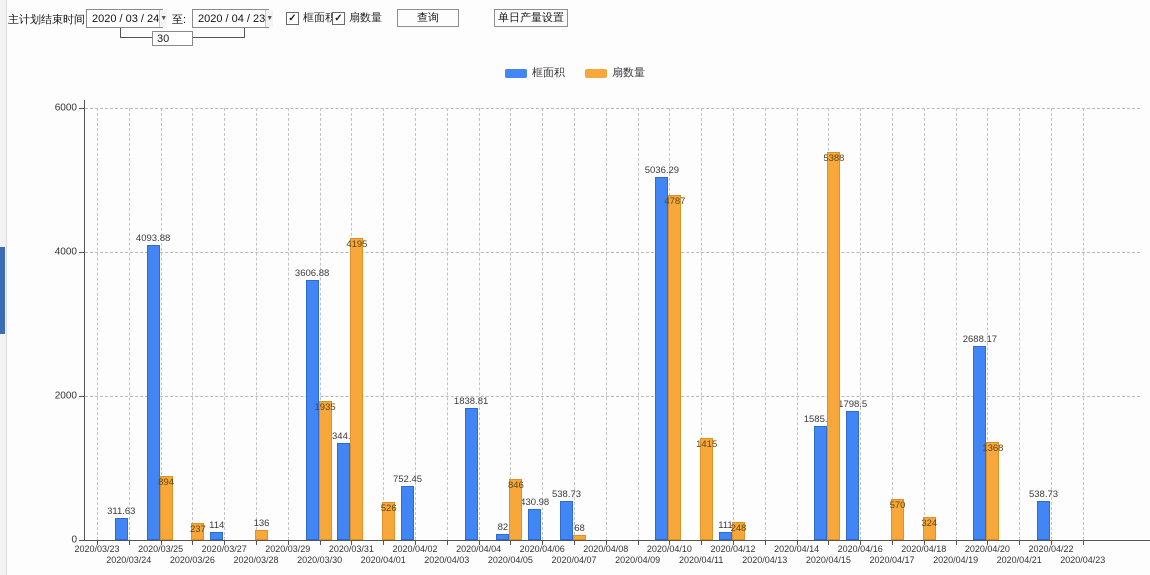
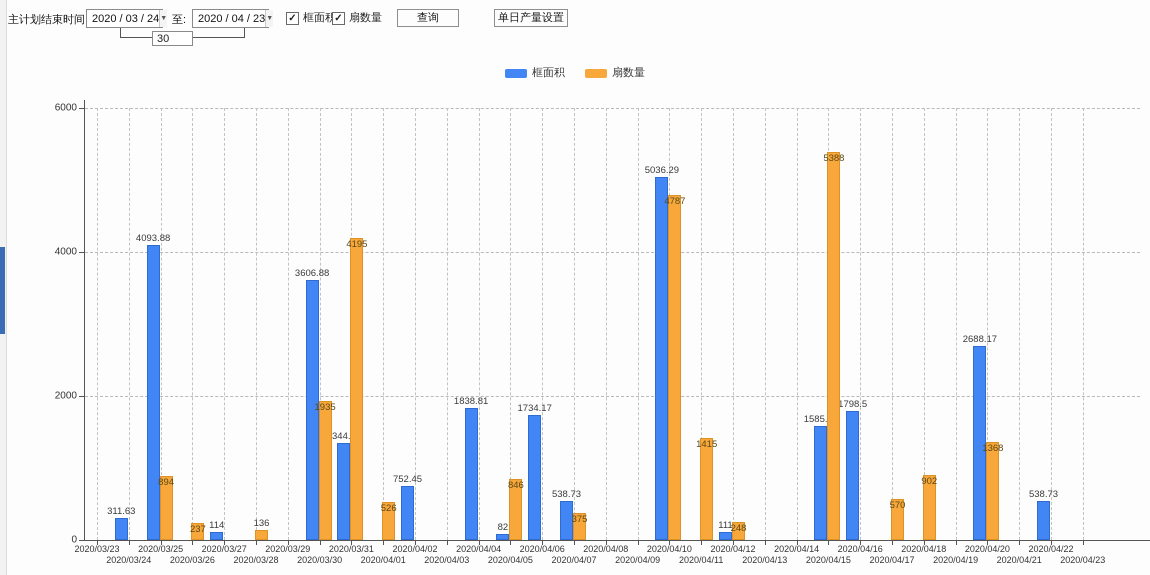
框面积/2020/04/06: 430.98 -> 1734.17
扇数量/2020/04/07: 68 -> 375
扇数量/2020/04/18: 324 -> 902
